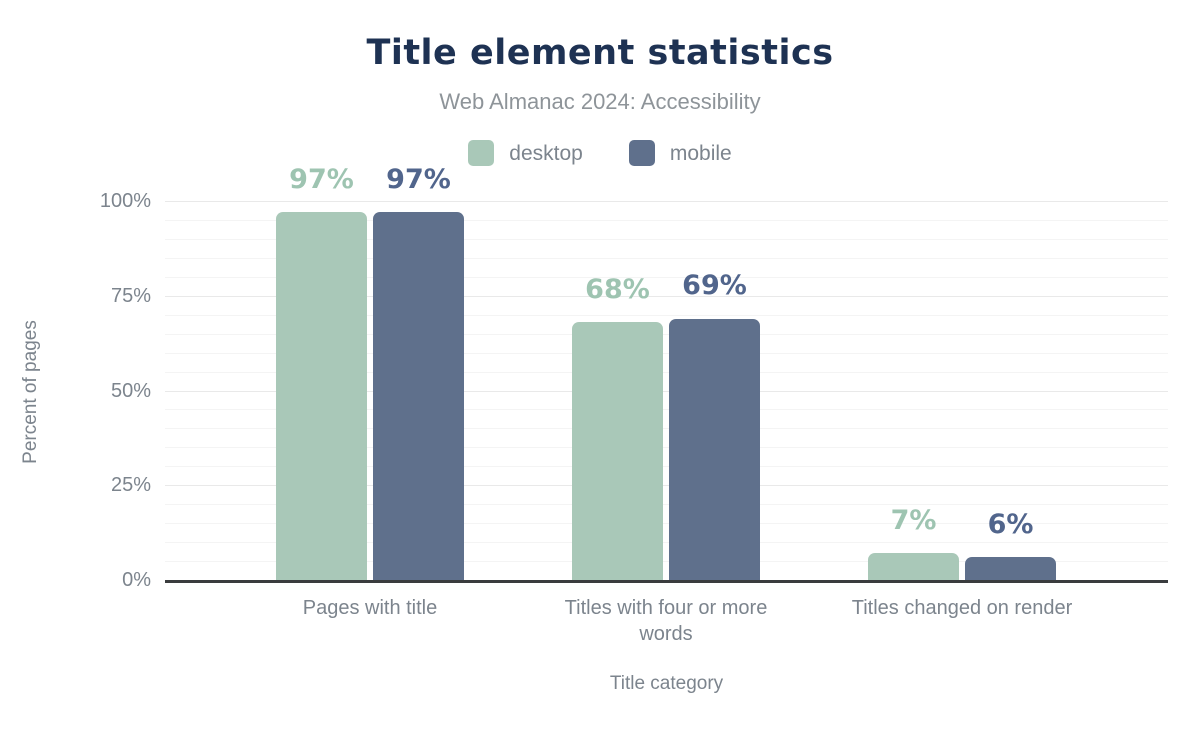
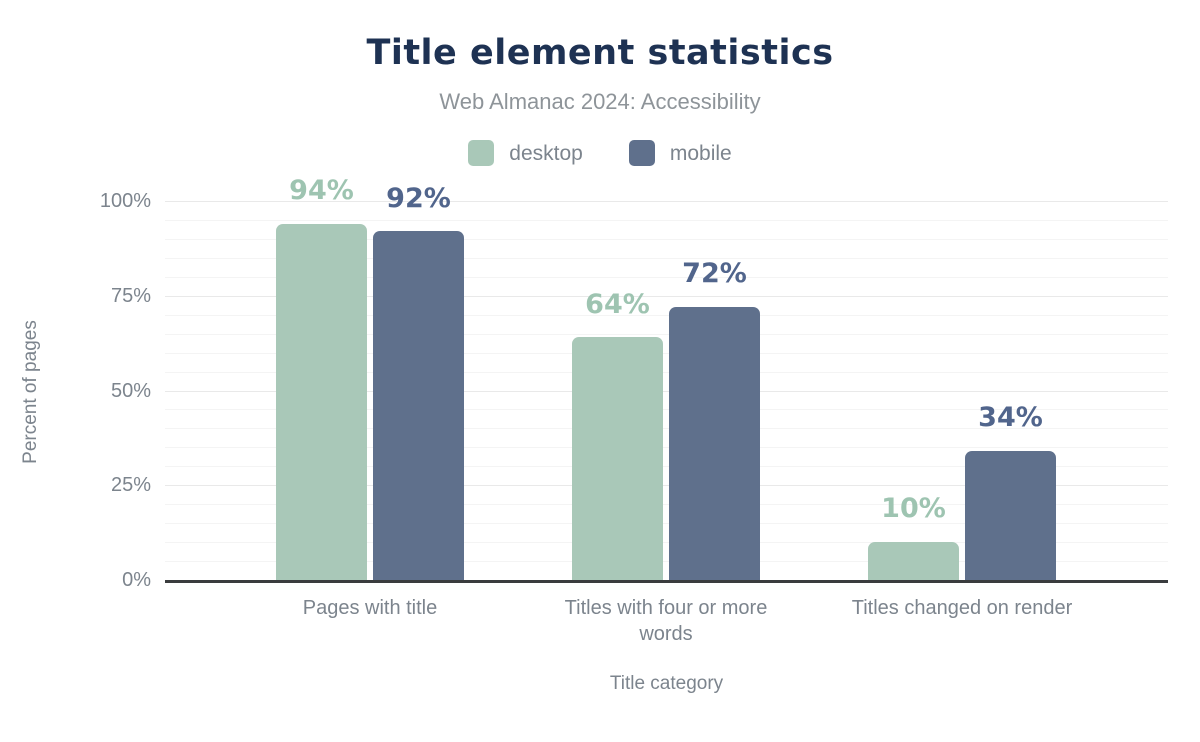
desktop/Pages with title: 97% -> 94%
mobile/Pages with title: 97% -> 92%
desktop/Titles with four or more words: 68% -> 64%
mobile/Titles with four or more words: 69% -> 72%
desktop/Titles changed on render: 7% -> 10%
mobile/Titles changed on render: 6% -> 34%
